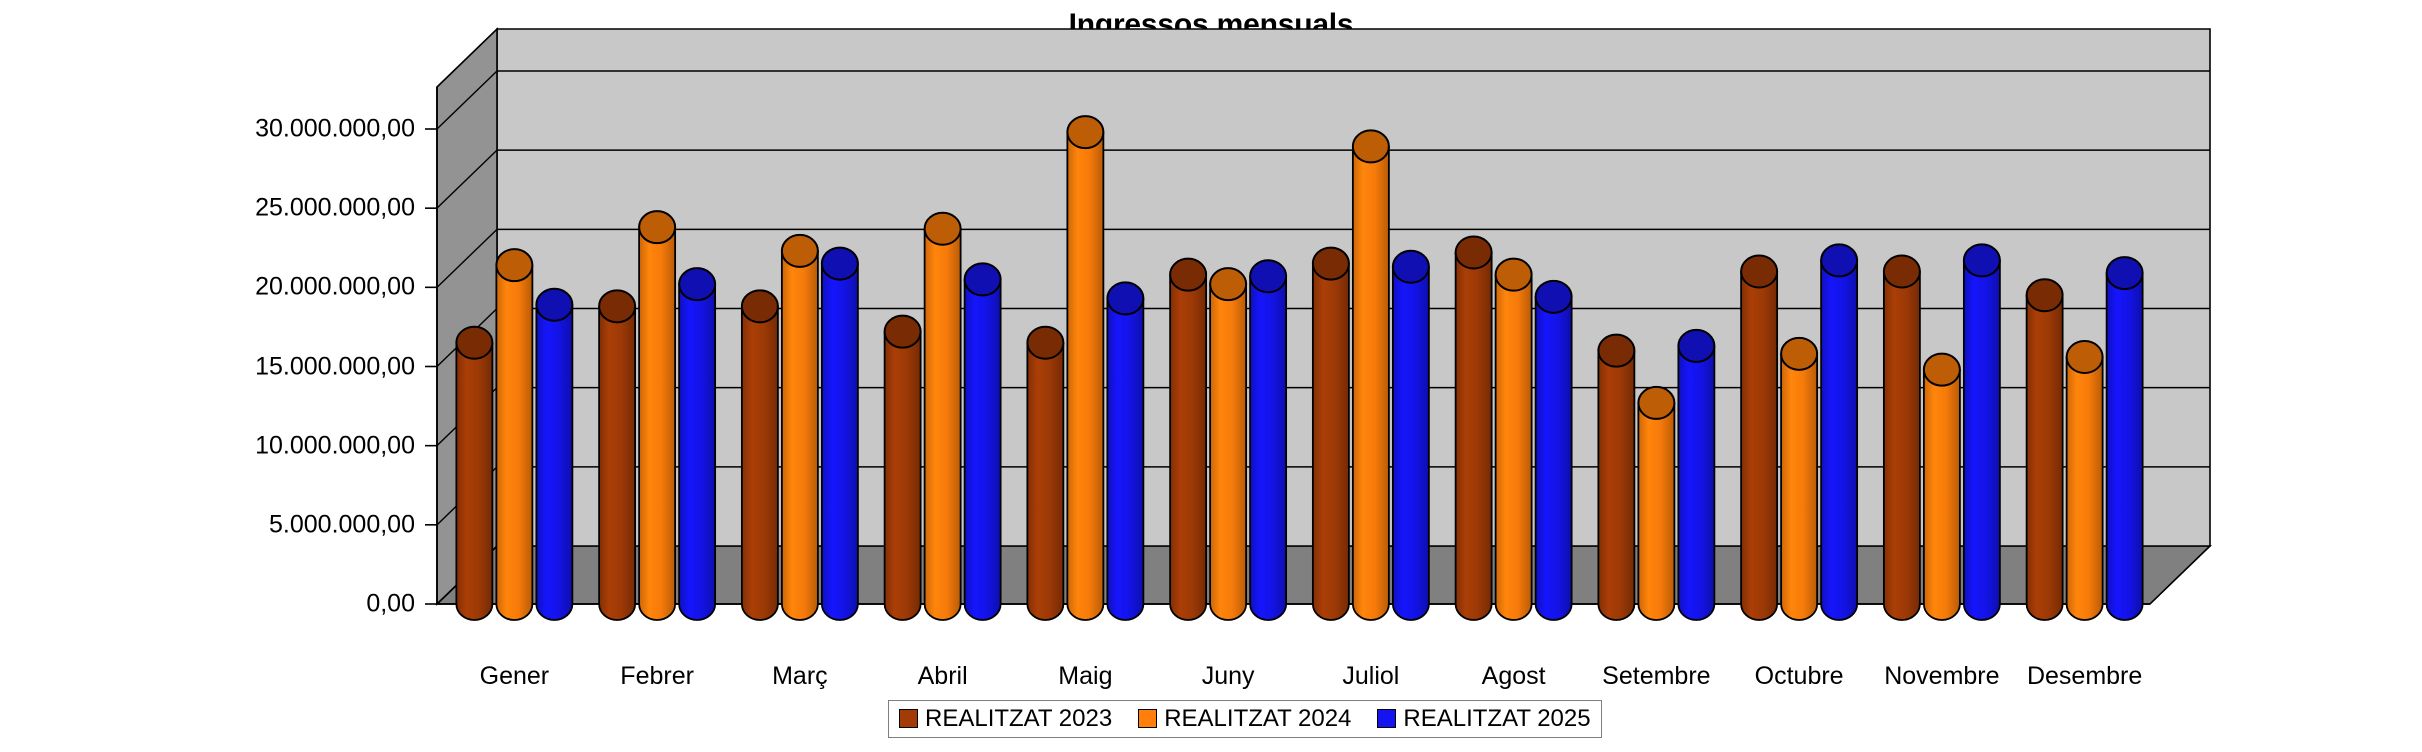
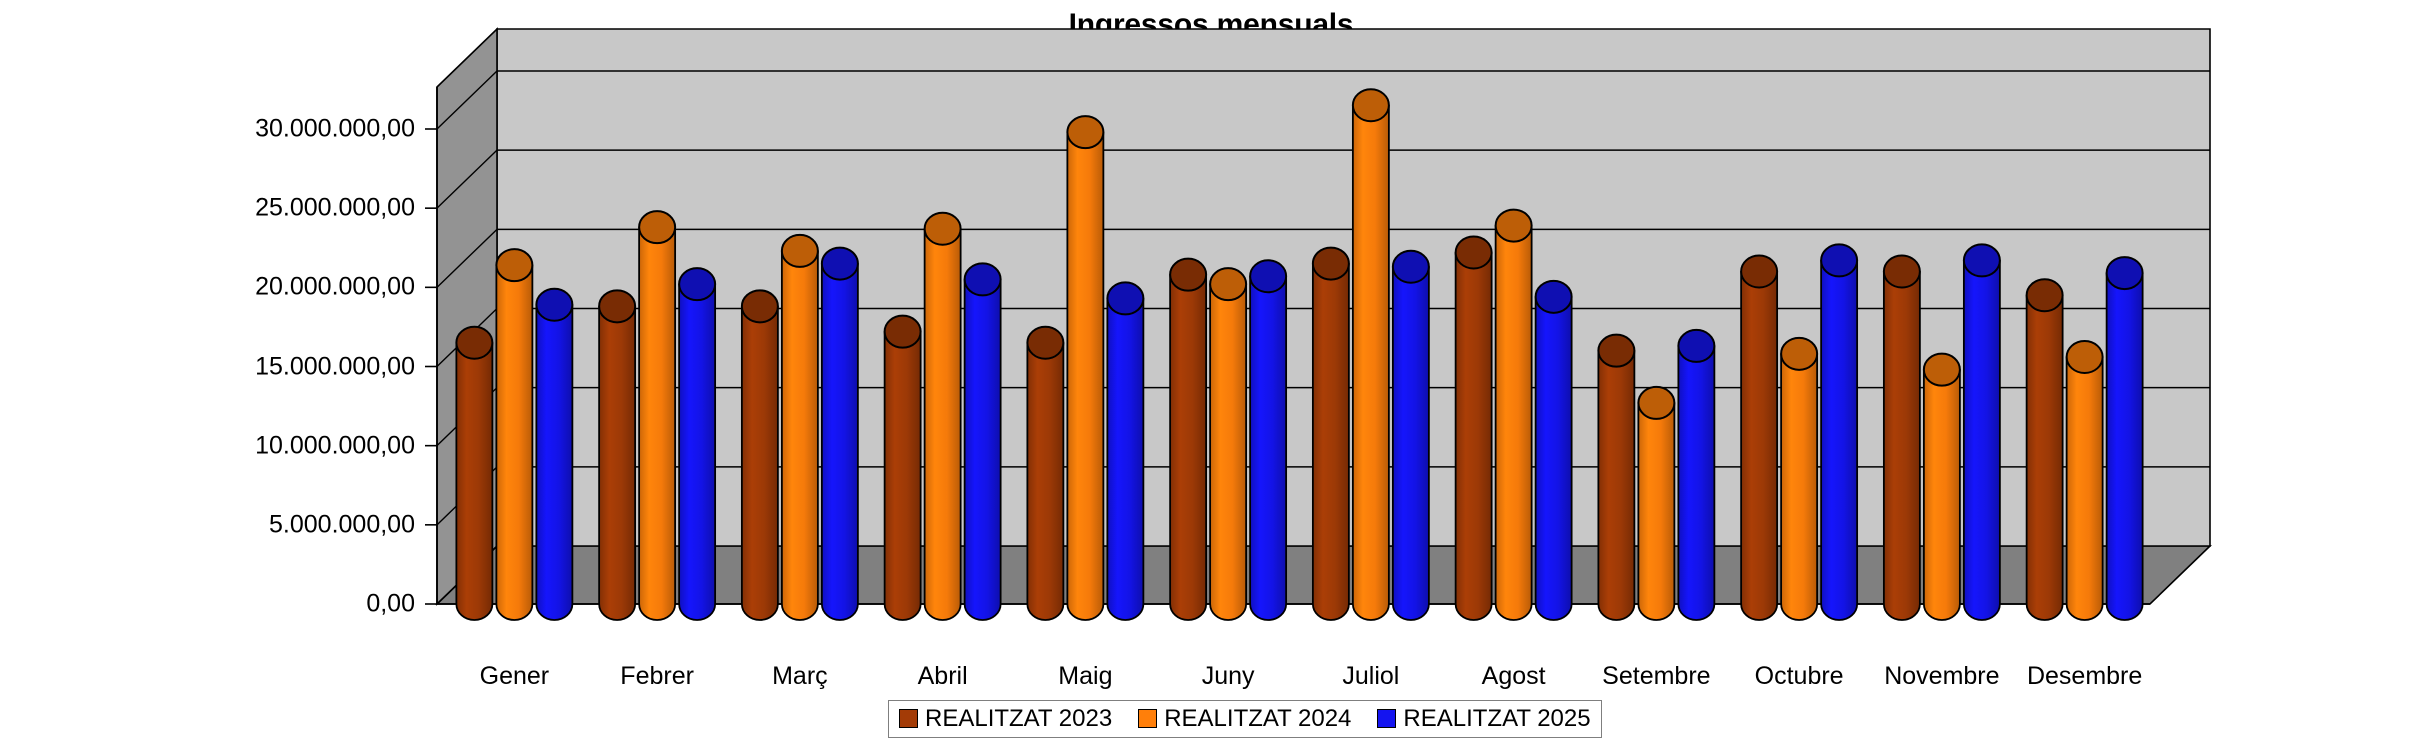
REALITZAT 2024/Juliol: 28900000 -> 31500000
REALITZAT 2024/Agost: 20800000 -> 23900000
